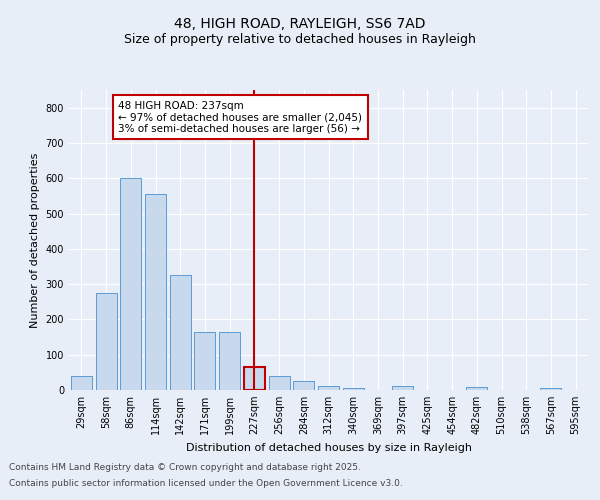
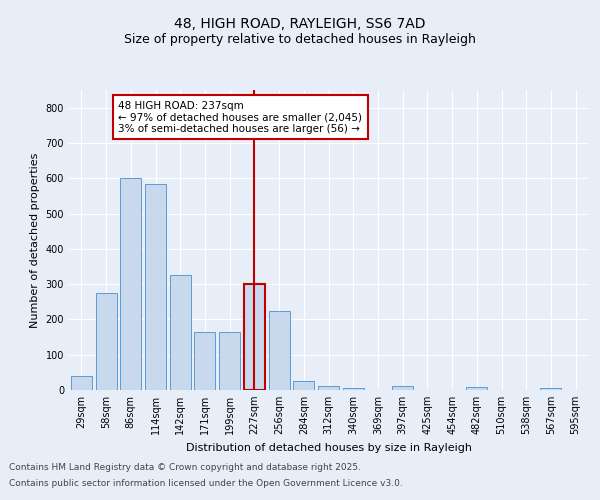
114sqm: 555 -> 585
227sqm: 65 -> 300
256sqm: 40 -> 225
